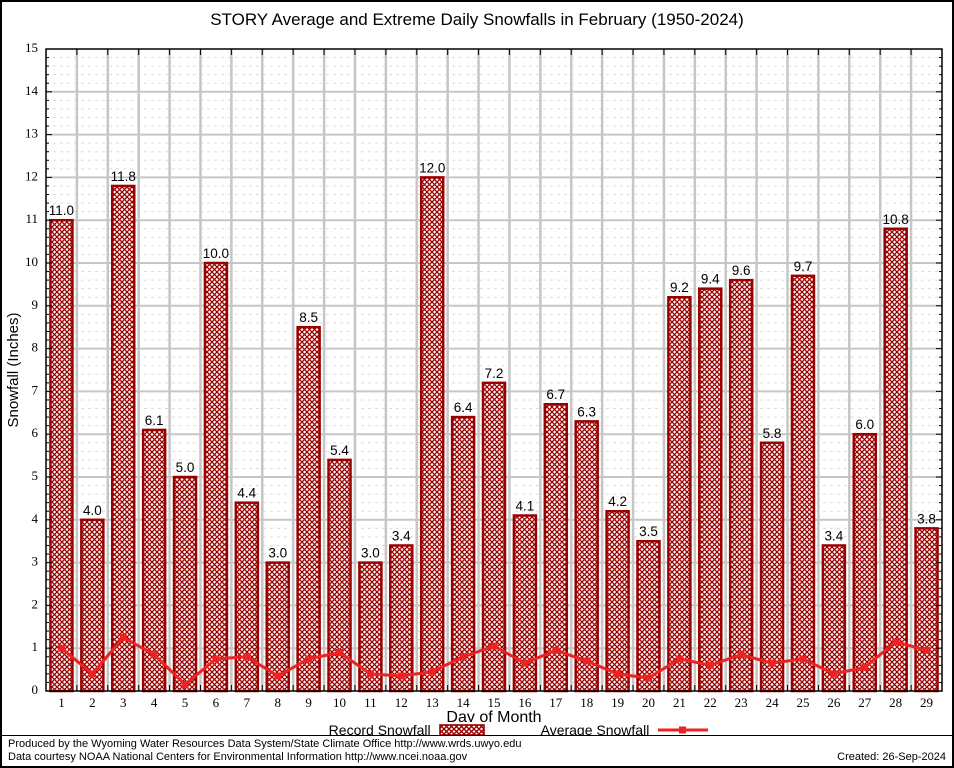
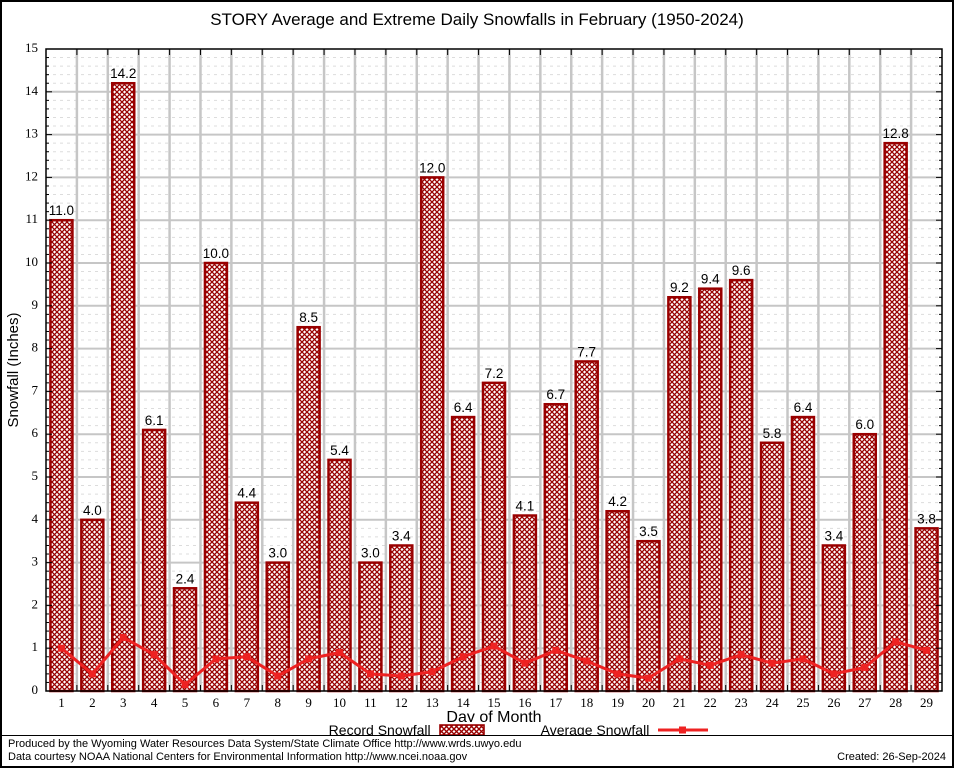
Record Snowfall/3: 11.8 -> 14.2
Record Snowfall/5: 5.0 -> 2.4
Record Snowfall/18: 6.3 -> 7.7
Record Snowfall/25: 9.7 -> 6.4
Record Snowfall/28: 10.8 -> 12.8
